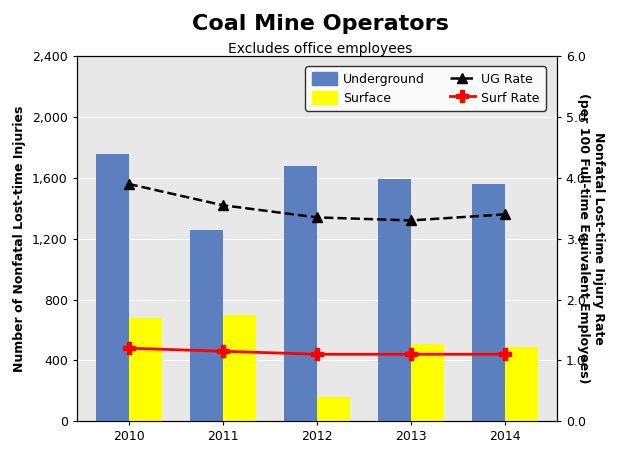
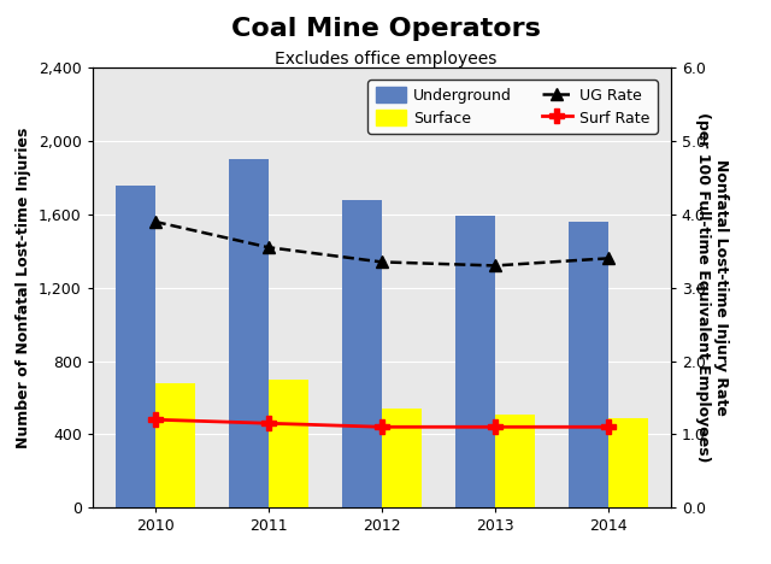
Underground/2011: 1,260 -> 1,900
Surface/2012: 160 -> 540
